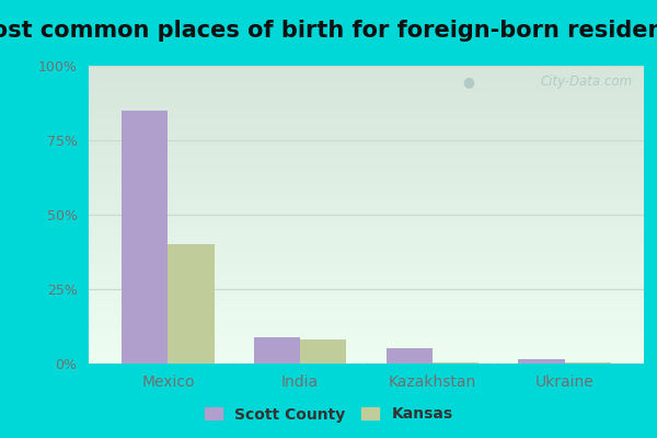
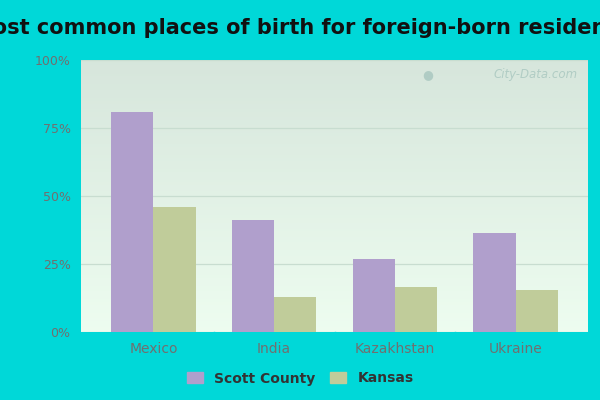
Scott County/Mexico: 85.0% -> 81.0%
Kansas/Mexico: 40.0% -> 46.0%
Scott County/India: 9.0% -> 41.0%
Kansas/India: 8.0% -> 13.0%
Scott County/Kazakhstan: 5.0% -> 27.0%
Kansas/Kazakhstan: 0.5% -> 16.5%
Scott County/Ukraine: 1.5% -> 36.5%
Kansas/Ukraine: 0.5% -> 15.5%
